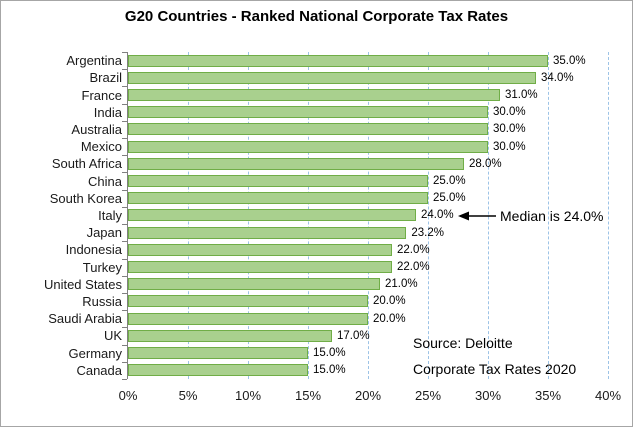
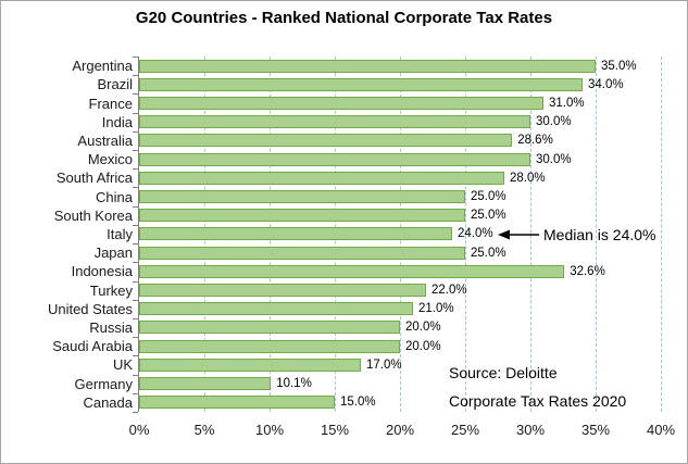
Australia: 30.0% -> 28.6%
Japan: 23.2% -> 25.0%
Indonesia: 22.0% -> 32.6%
Germany: 15.0% -> 10.1%
